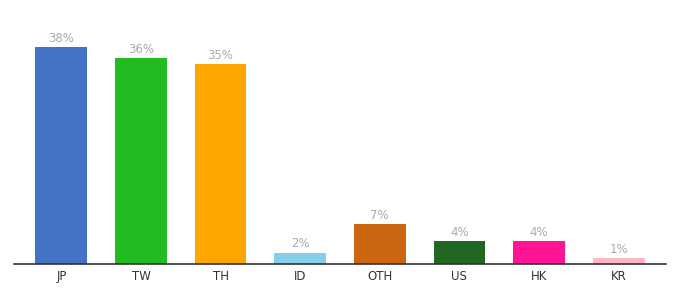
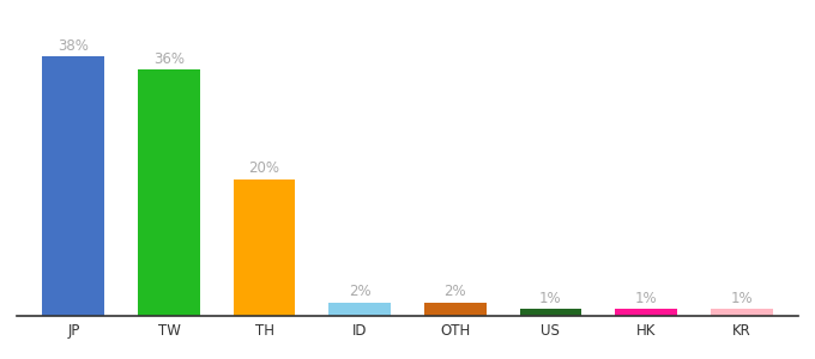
TH: 35% -> 20%
OTH: 7% -> 2%
US: 4% -> 1%
HK: 4% -> 1%
